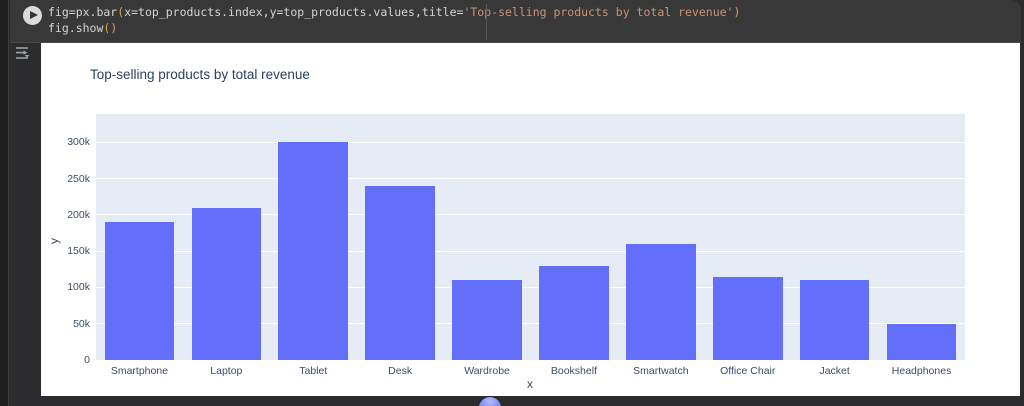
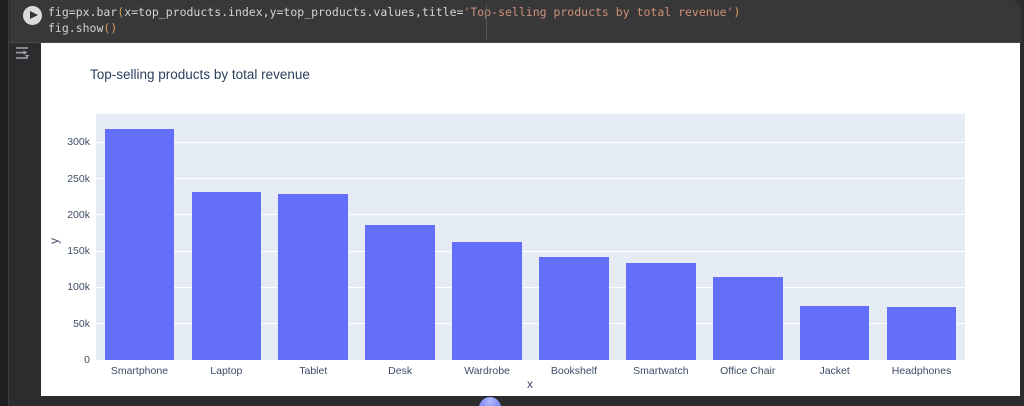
Smartphone: 190k -> 320k
Laptop: 210k -> 230k
Tablet: 300k -> 230k
Desk: 240k -> 190k
Wardrobe: 110k -> 160k
Bookshelf: 130k -> 140k
Smartwatch: 160k -> 130k
Jacket: 110k -> 70k
Headphones: 50k -> 70k
